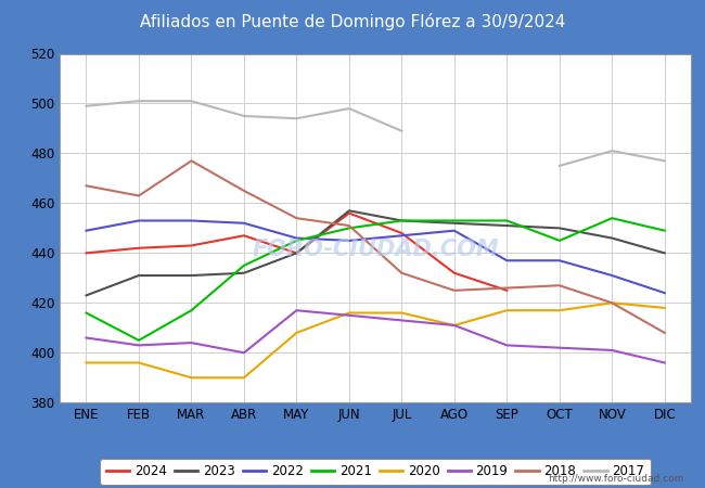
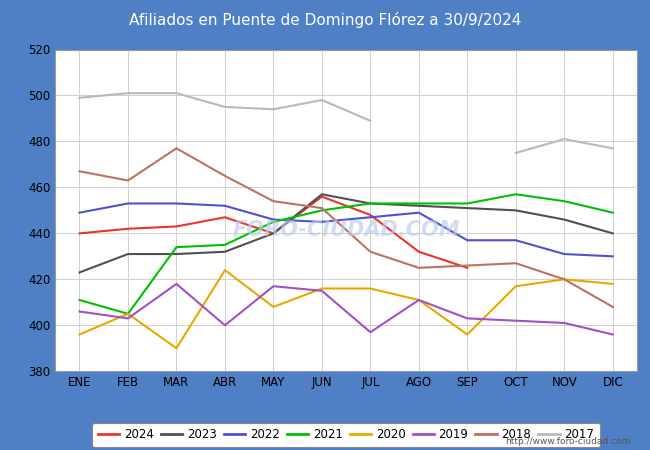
2021/ENE: 416 -> 411
2020/FEB: 396 -> 405
2021/MAR: 417 -> 434
2019/MAR: 404 -> 418
2020/ABR: 390 -> 424
2019/JUL: 413 -> 397
2020/SEP: 417 -> 396
2021/OCT: 445 -> 457
2022/DIC: 424 -> 430
